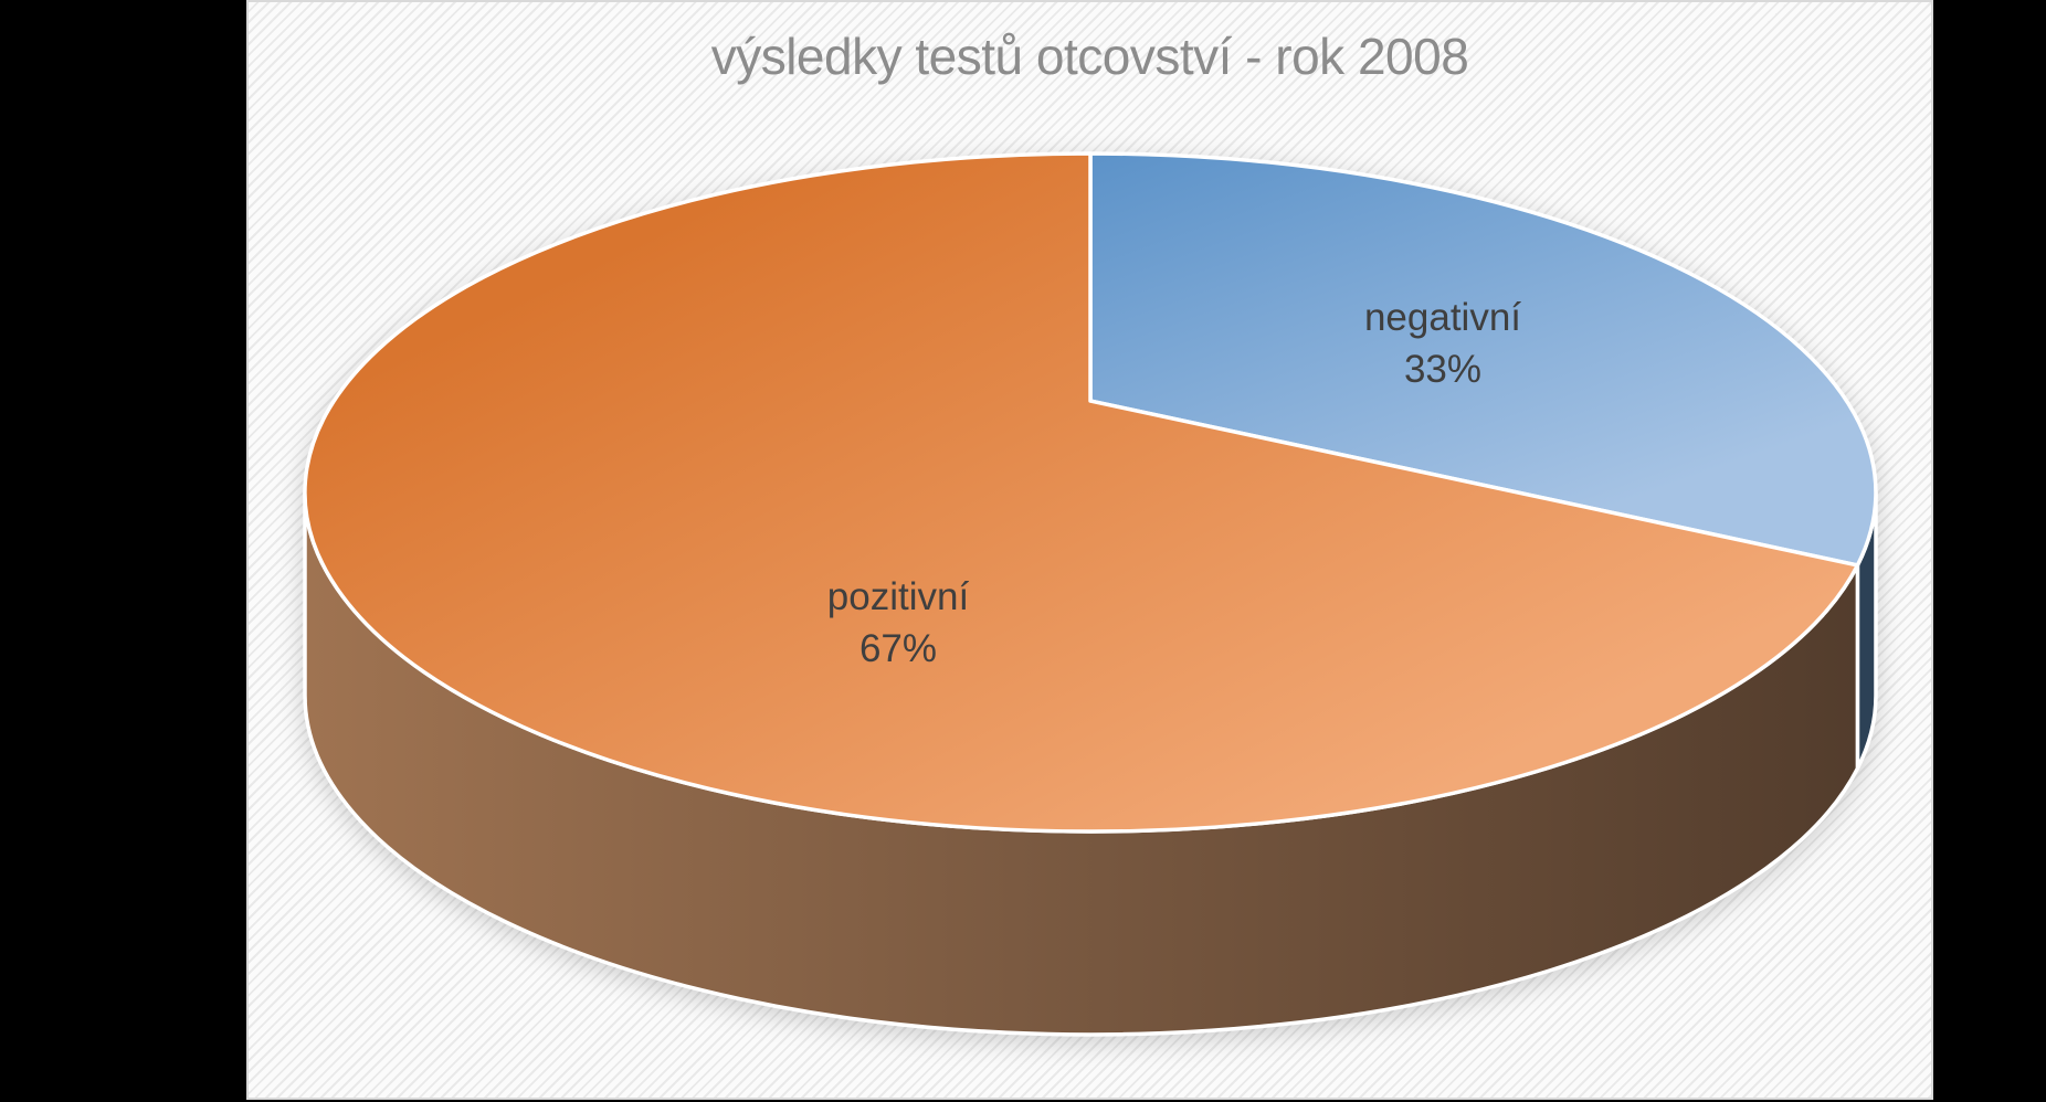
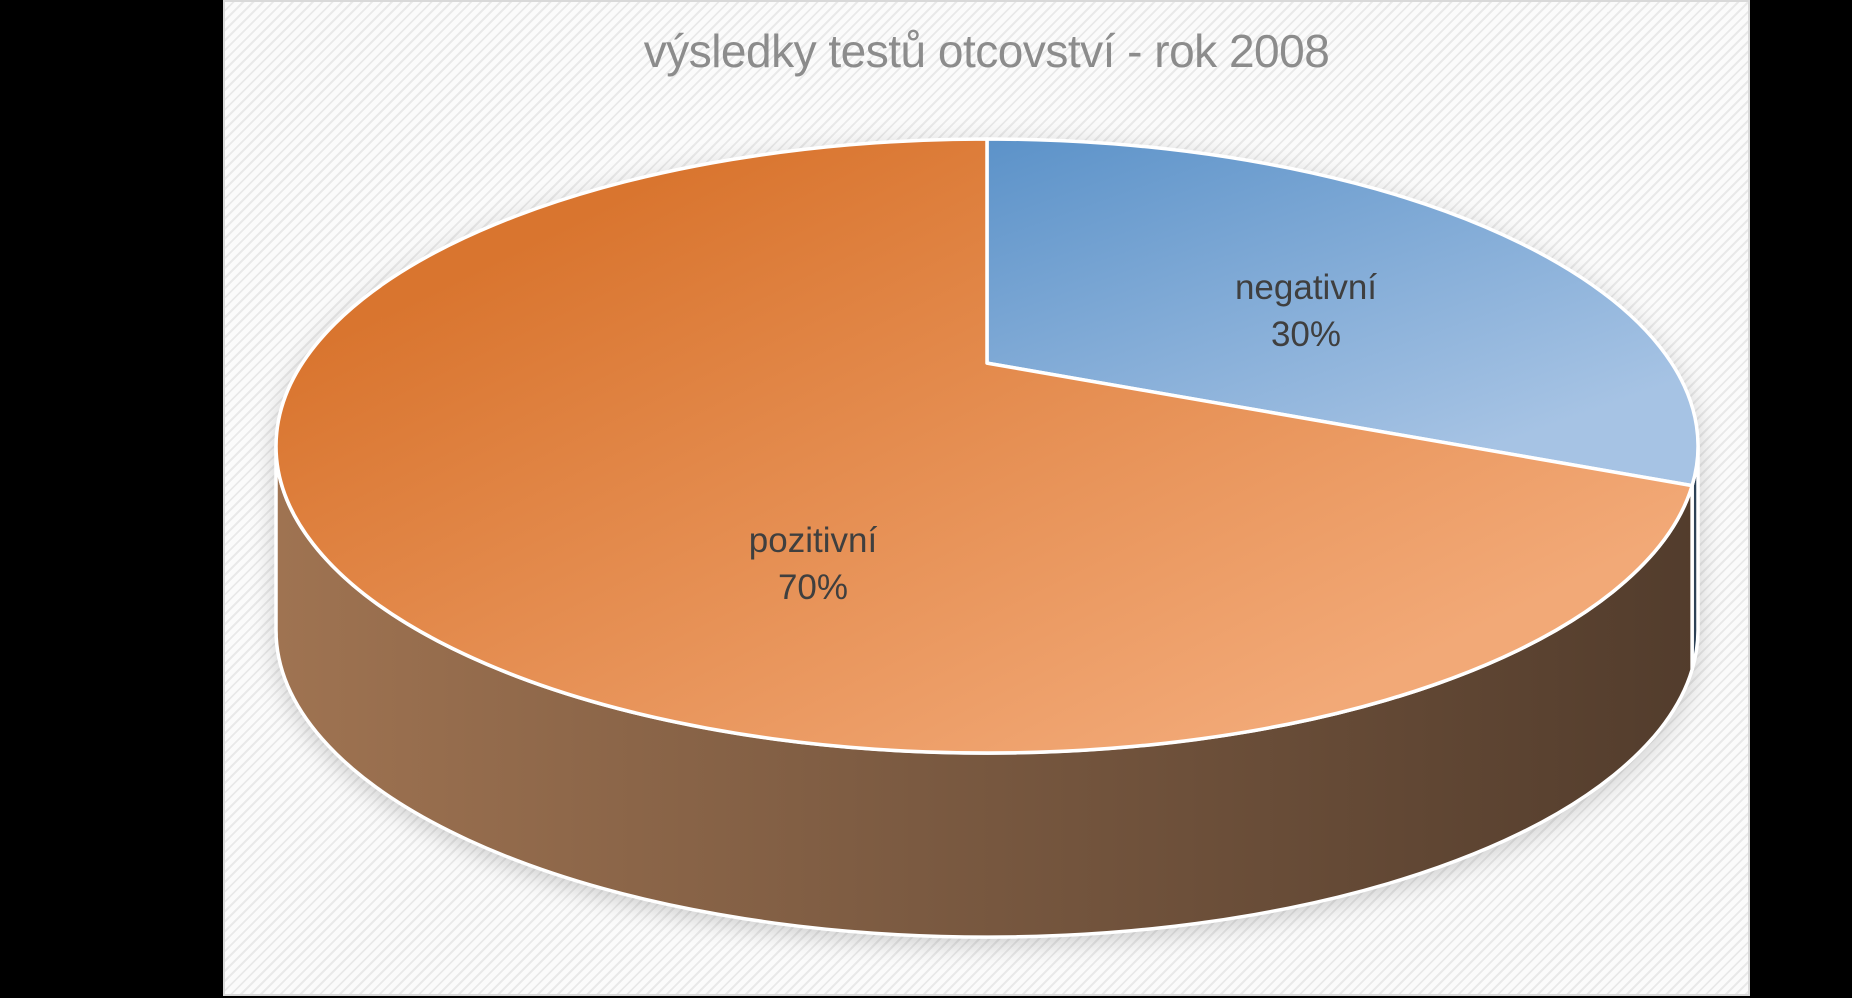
negativní: 33% -> 30%
pozitivní: 67% -> 70%
